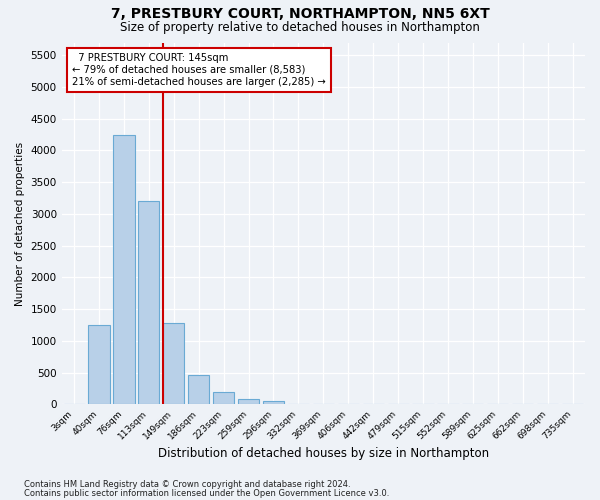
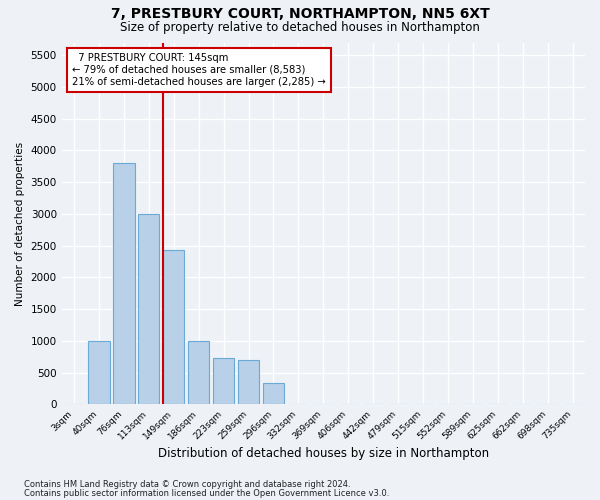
40sqm: 1250 -> 1000
76sqm: 4250 -> 3800
113sqm: 3200 -> 3000
149sqm: 1280 -> 2440
186sqm: 470 -> 1000
223sqm: 200 -> 740
259sqm: 90 -> 700
296sqm: 60 -> 340
